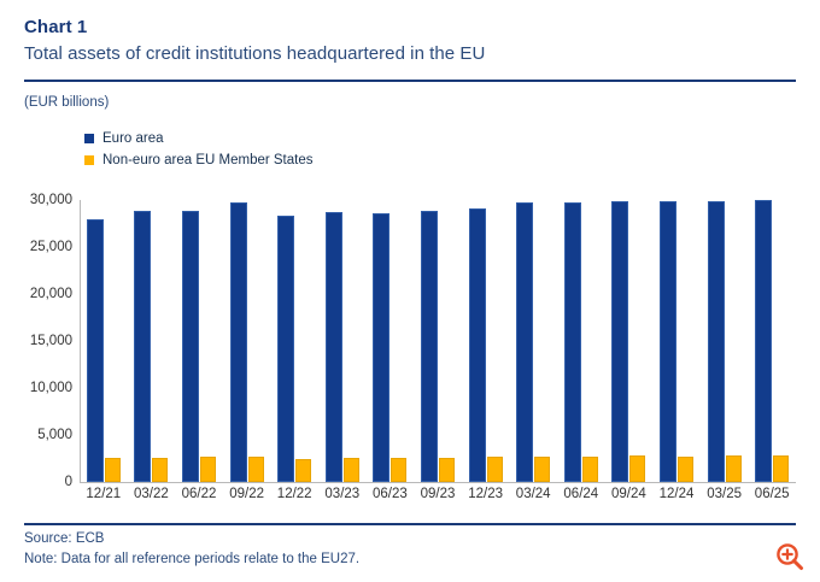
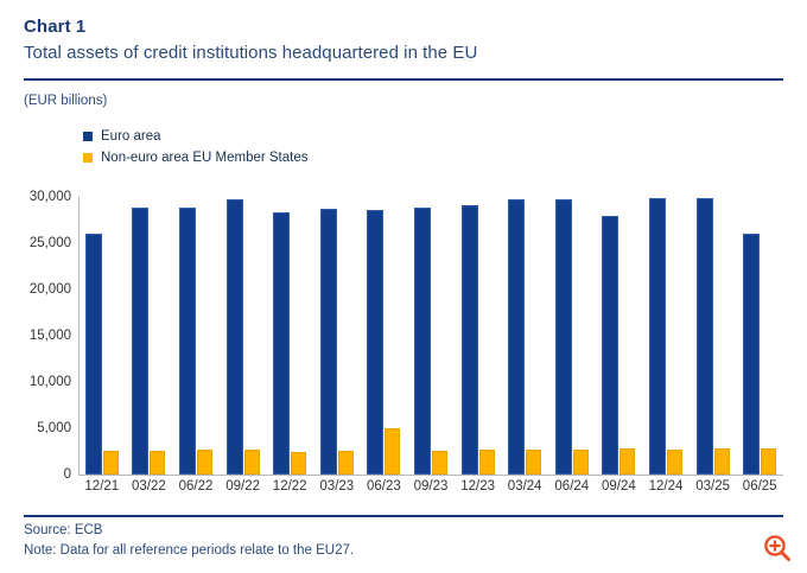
Euro area/12/21: 28000 -> 26000
Non-euro area EU Member States/06/23: 3000 -> 5000
Euro area/09/24: 30000 -> 28000
Euro area/06/25: 30000 -> 26000
